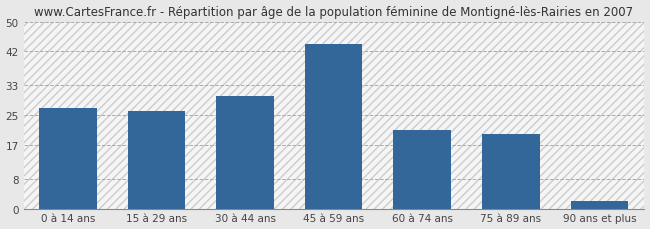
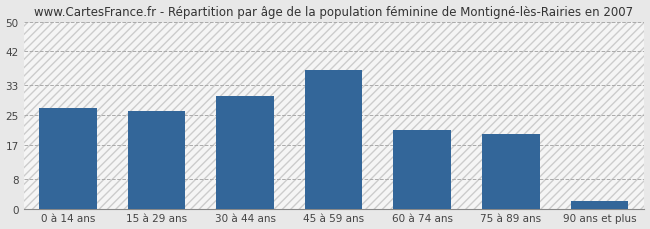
45 à 59 ans: 44 -> 37
